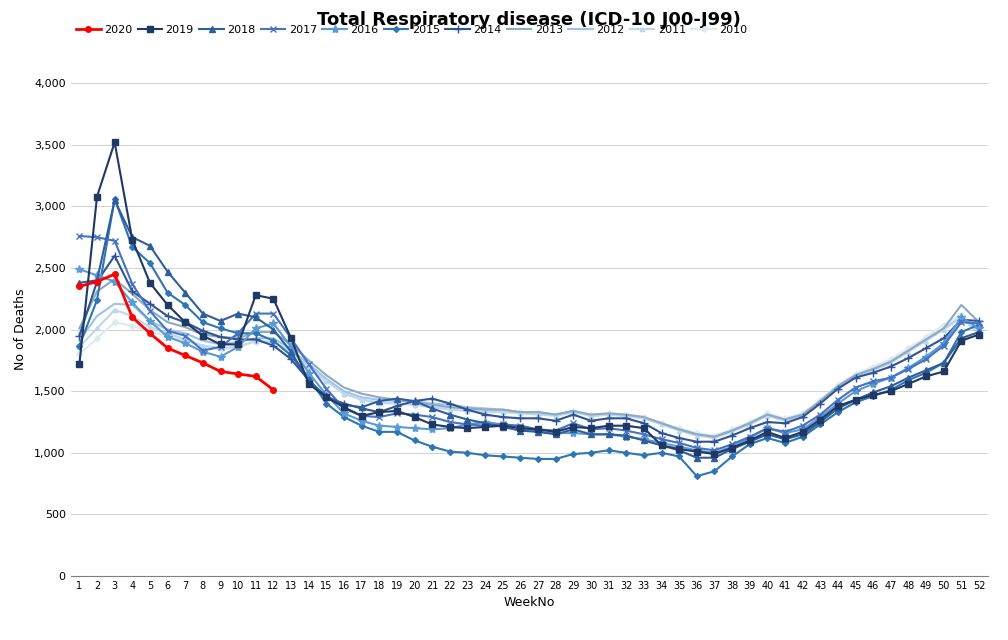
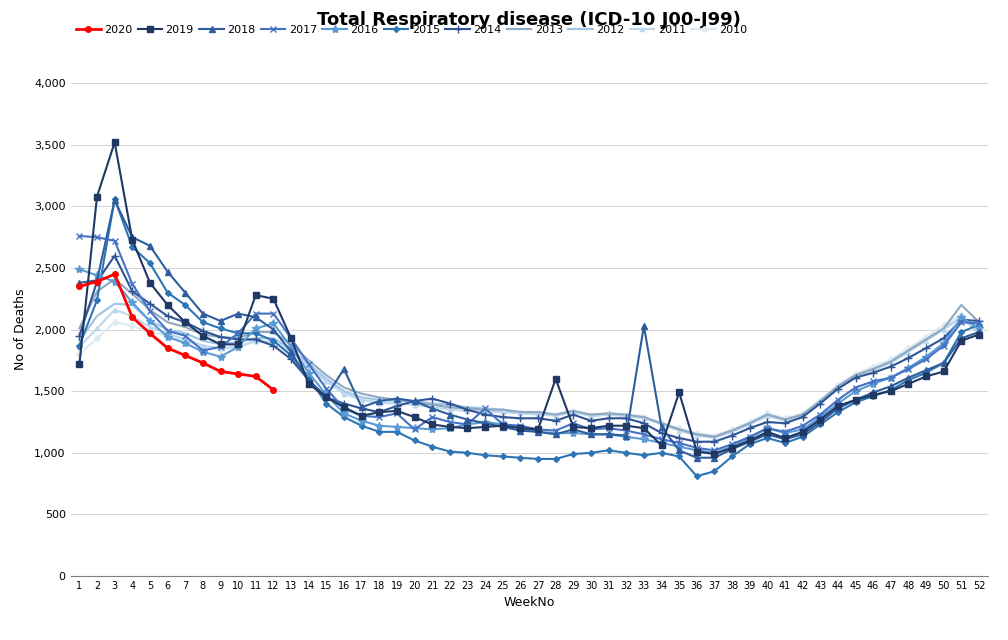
2018/16: 1,390 -> 1,680
2017/20: 1,310 -> 1,190
2017/24: 1,220 -> 1,360
2019/28: 1,170 -> 1,600
2018/33: 1,100 -> 2,030
2018/34: 1,060 -> 1,210
2019/35: 1,030 -> 1,490
